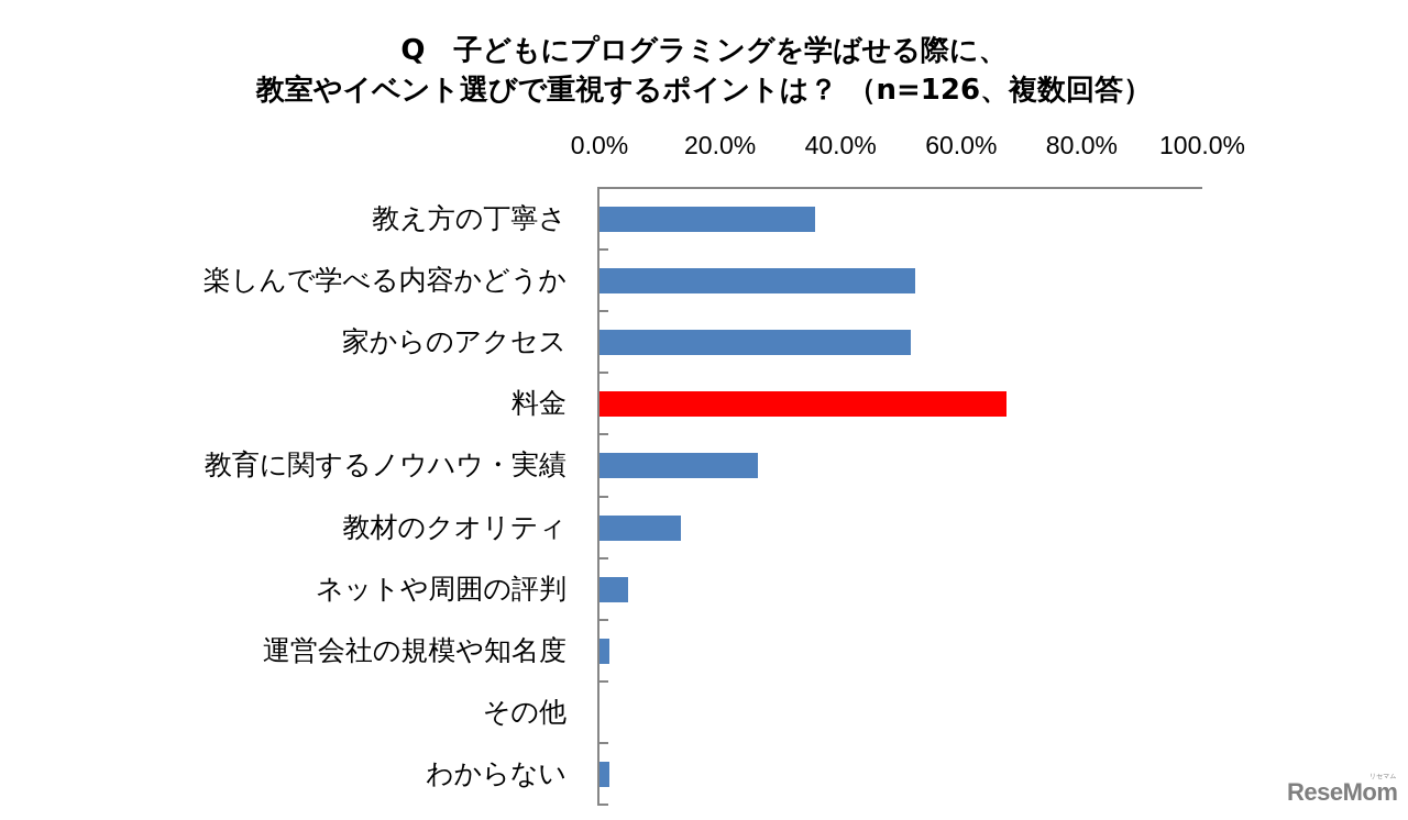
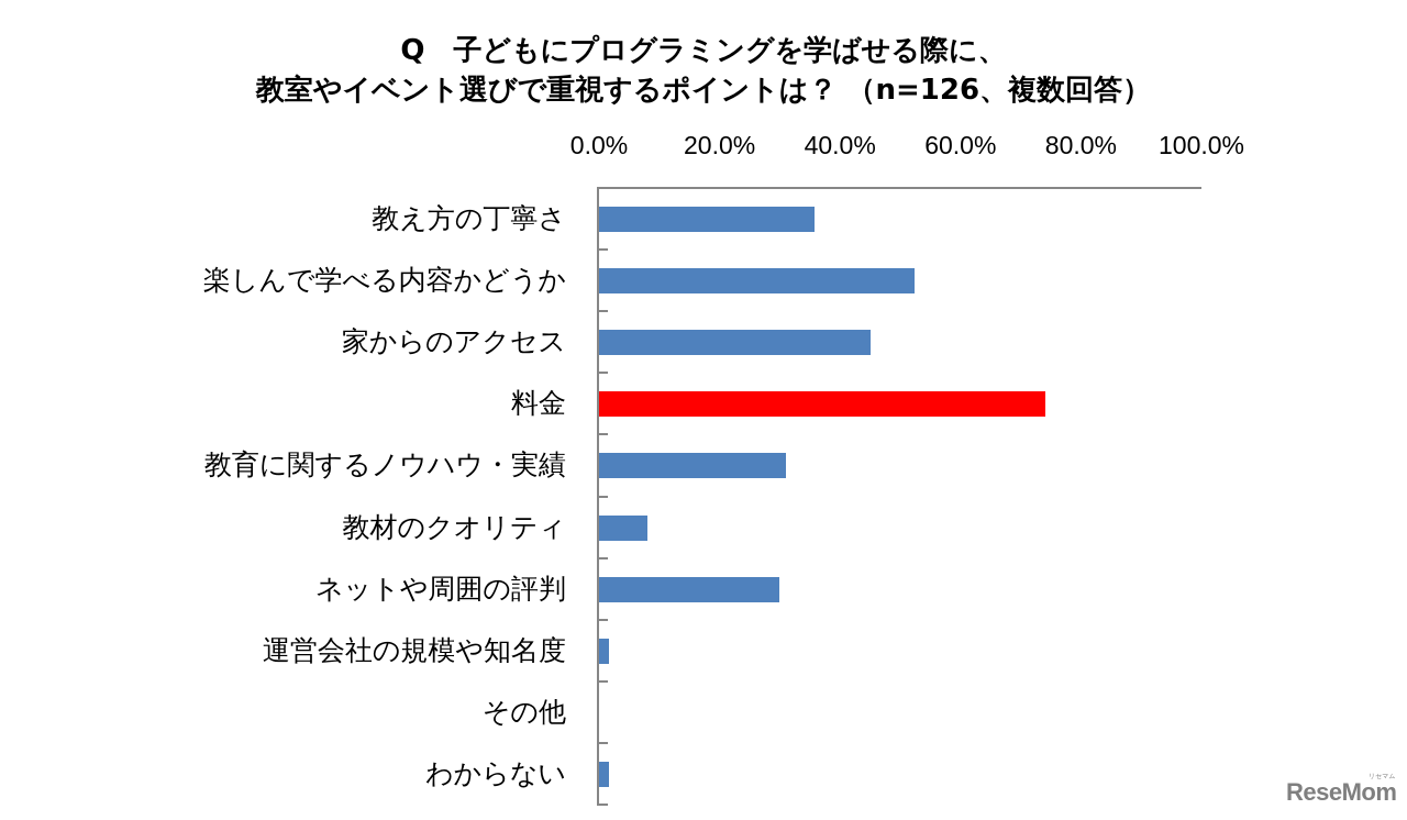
家からのアクセス: 52% -> 45%
料金: 68% -> 74%
教育に関するノウハウ・実績: 26% -> 31%
教材のクオリティ: 14% -> 8%
ネットや周囲の評判: 5% -> 30%
